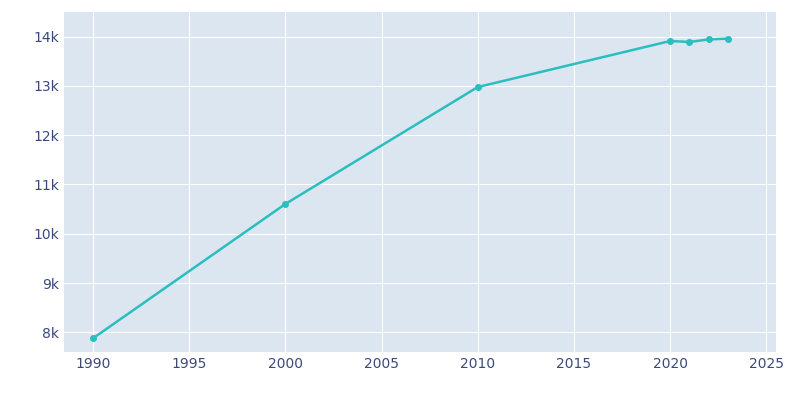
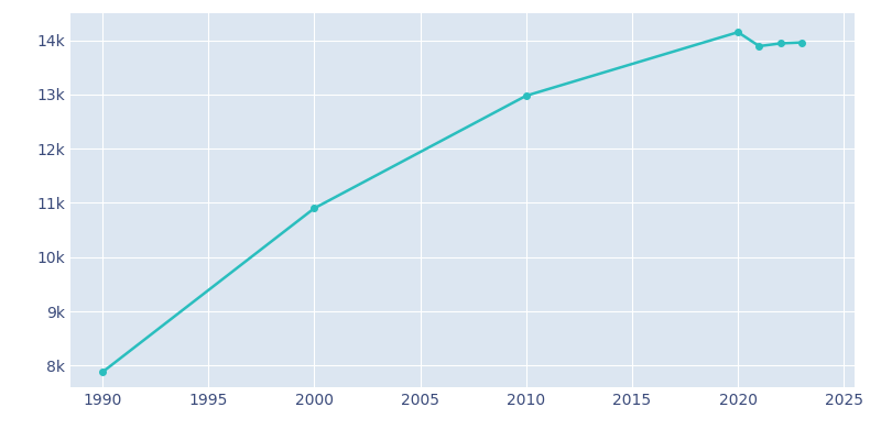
2000: 10.60k -> 10.90k
2020: 13.91k -> 14.15k
